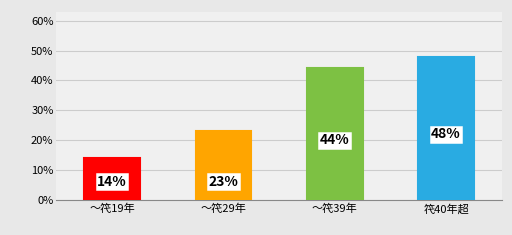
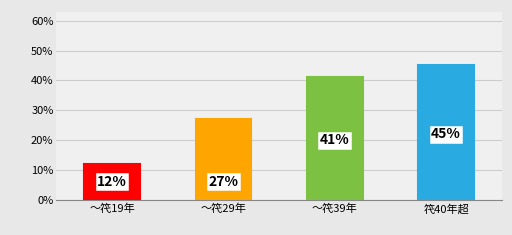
～笩19年: 14% -> 12%
～笩29年: 23% -> 27%
～笩39年: 44% -> 41%
笩40年超: 48% -> 45%
